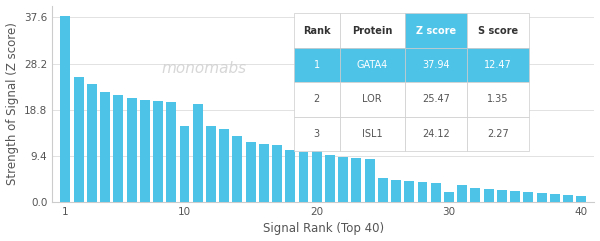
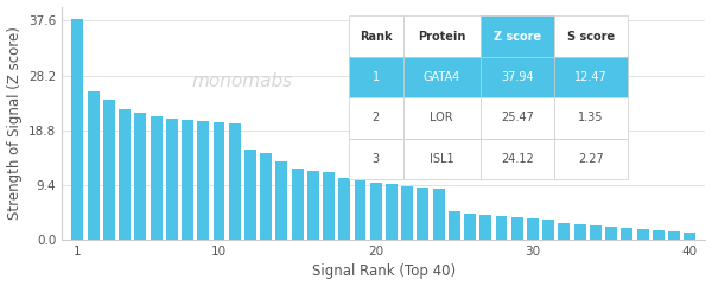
10: 15.5 -> 20.1
20: 11.0 -> 9.8
30: 2.0 -> 3.7
